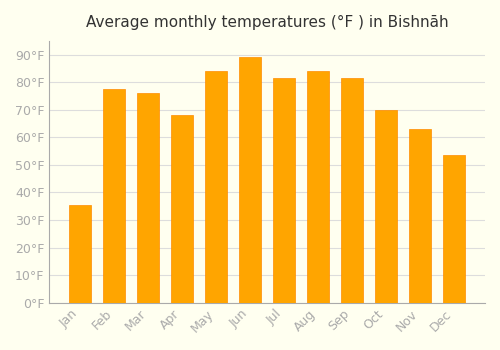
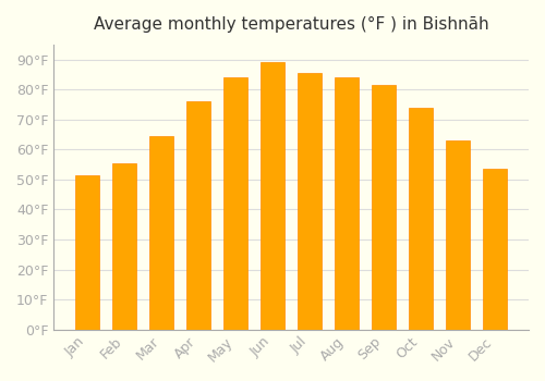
Jan: 35.5°F -> 51.5°F
Feb: 77.5°F -> 55.5°F
Mar: 76.0°F -> 64.5°F
Apr: 68.0°F -> 76.0°F
Jul: 81.5°F -> 85.5°F
Oct: 70.0°F -> 74.0°F
